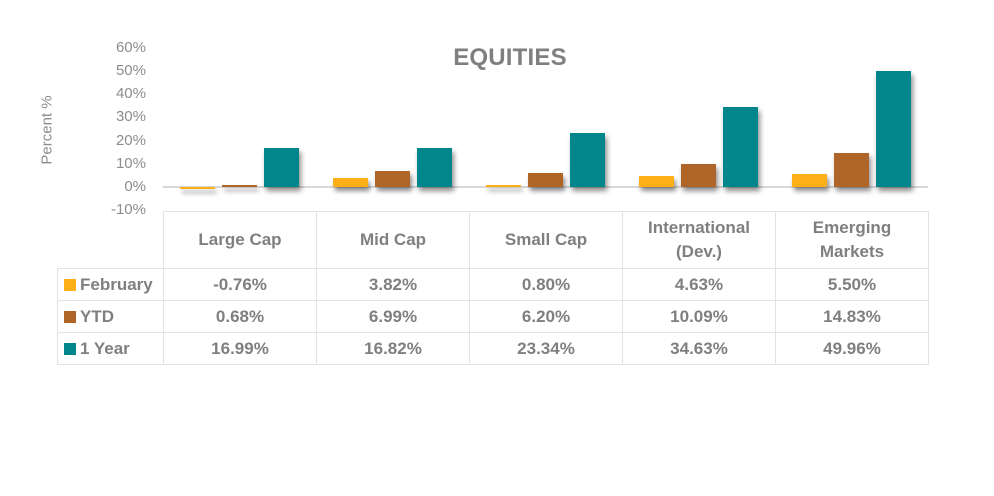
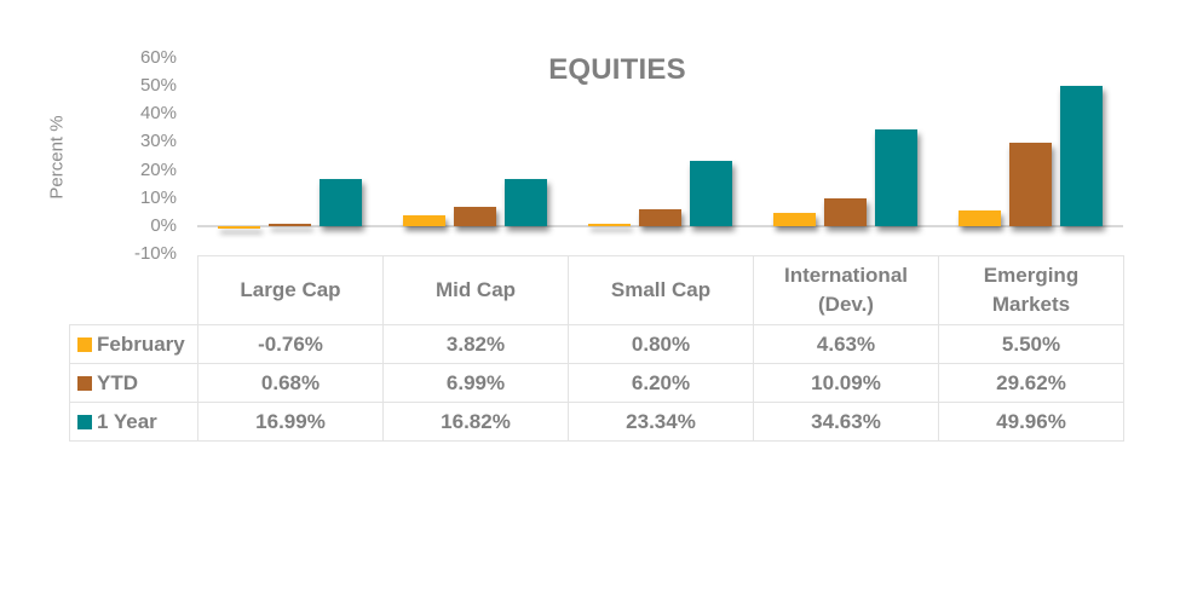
YTD/Emerging Markets: 14.83% -> 29.62%
